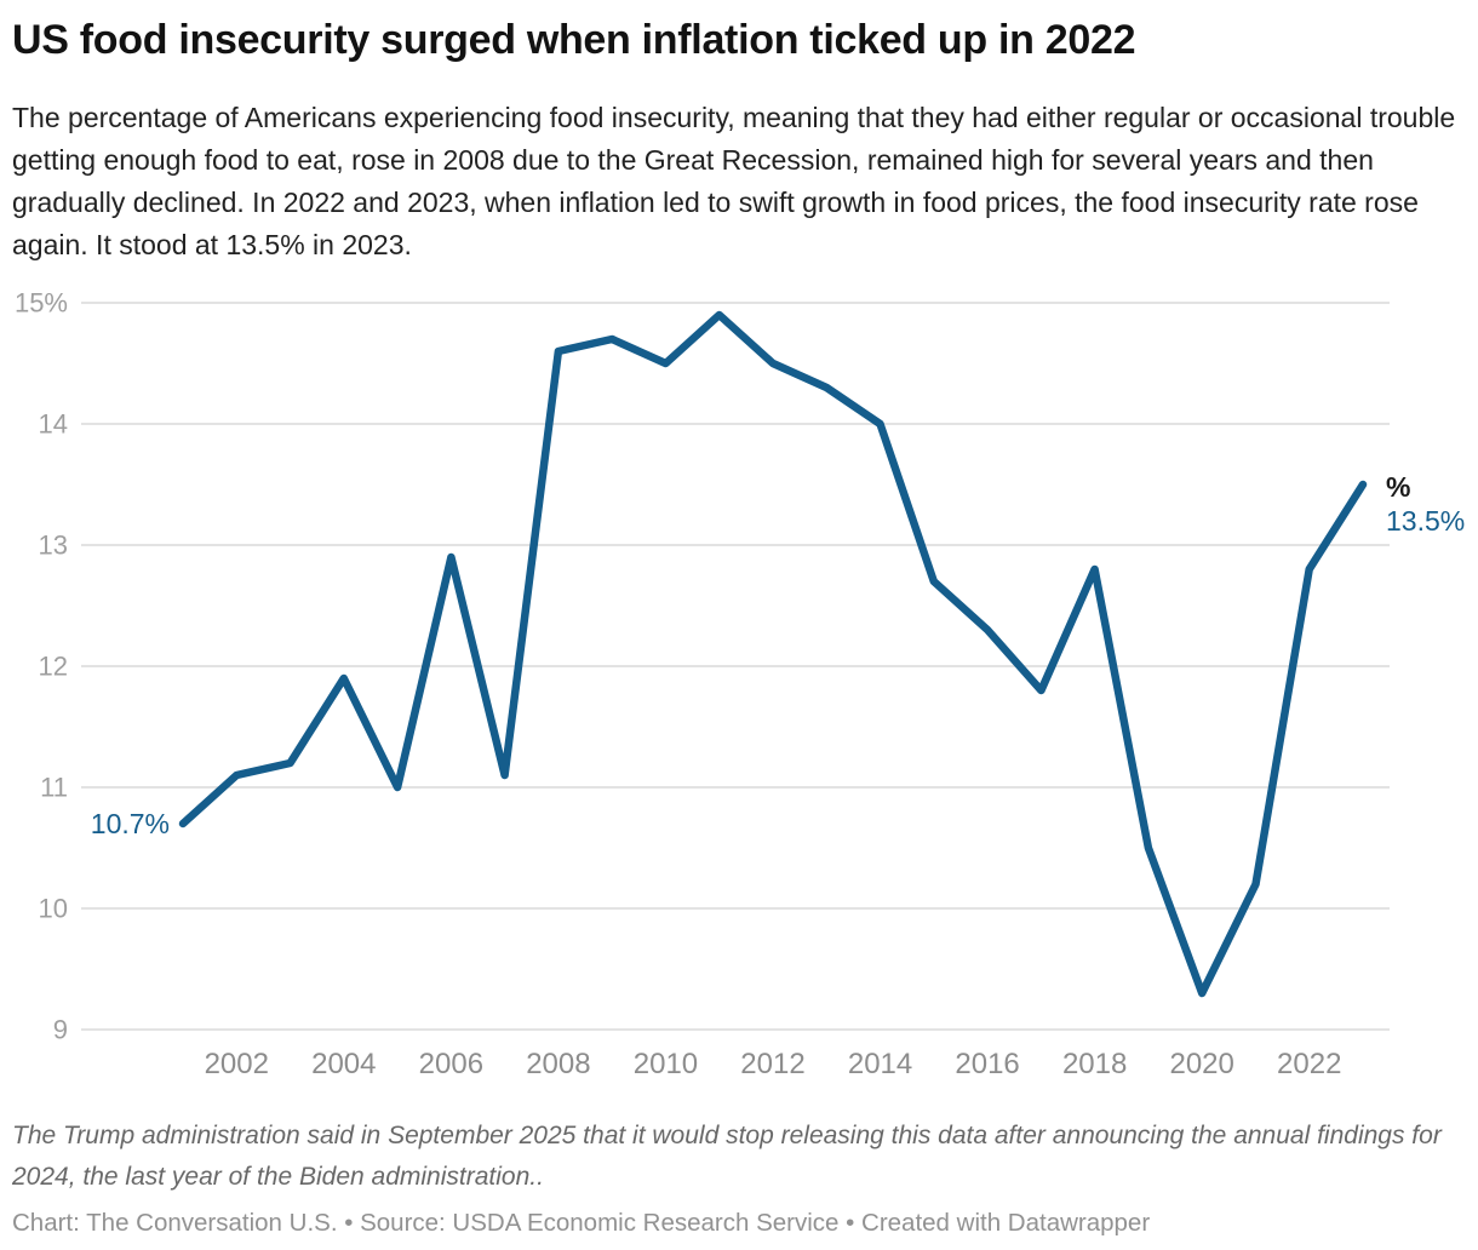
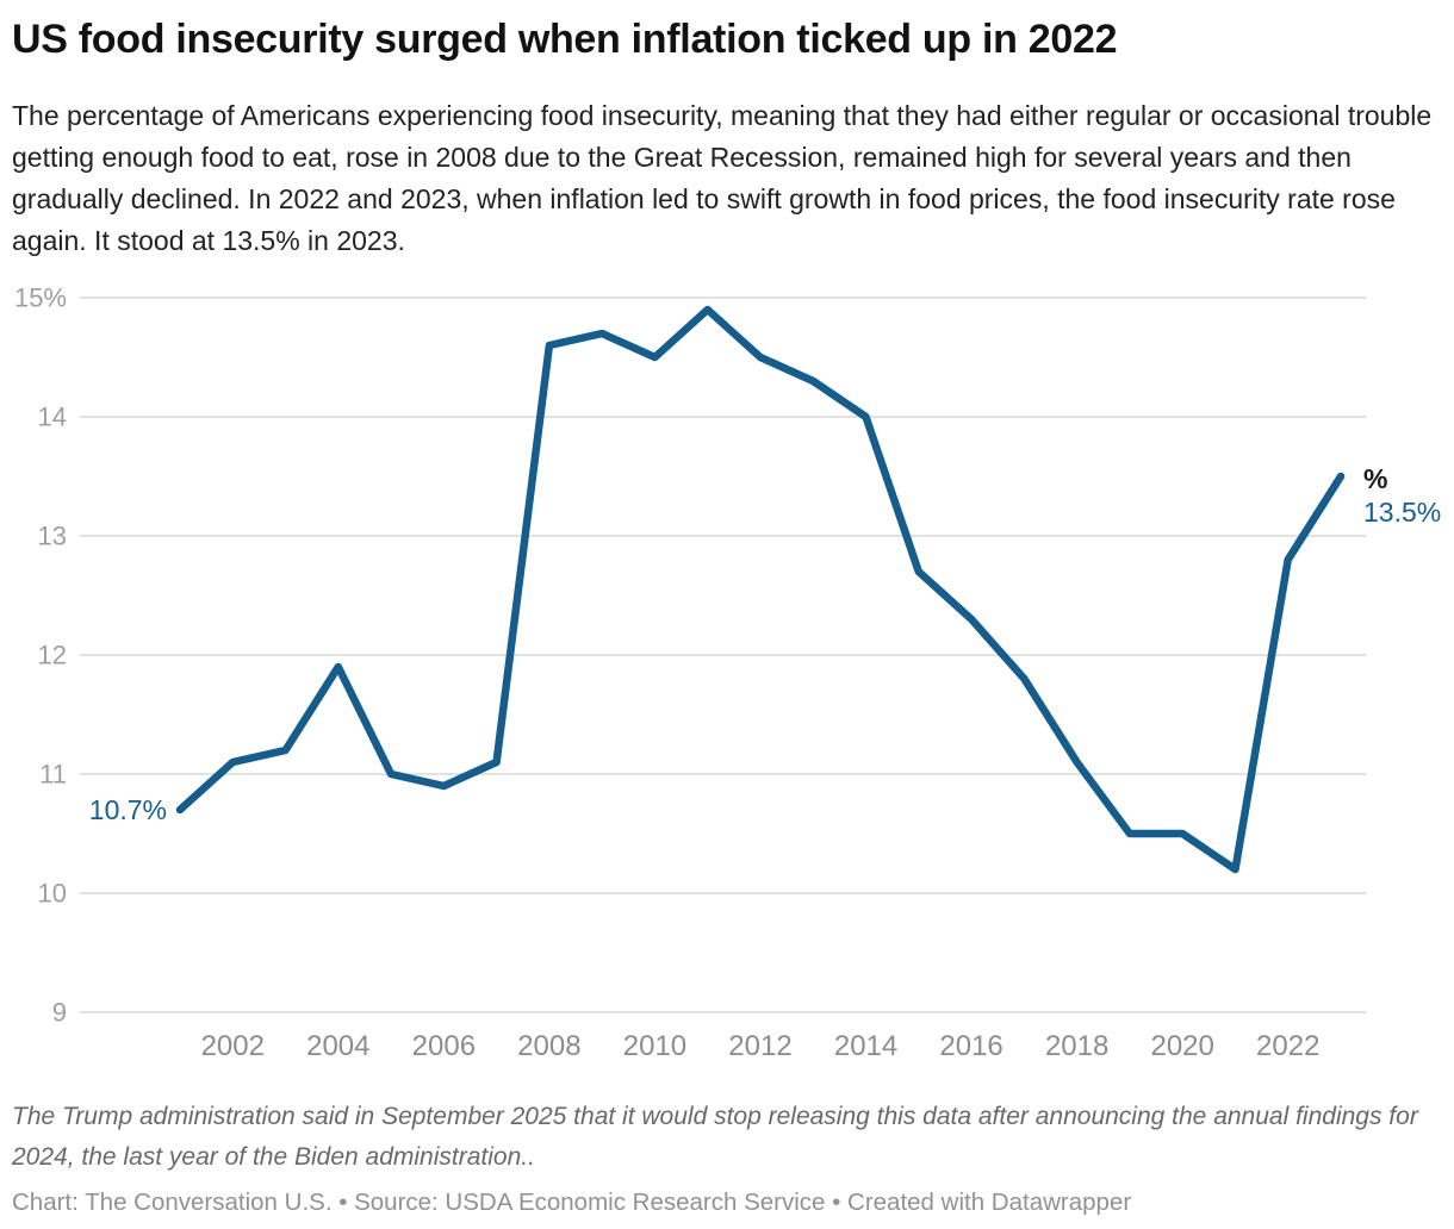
2006: 12.9% -> 10.9%
2018: 12.8% -> 11.1%
2020: 9.3% -> 10.5%
